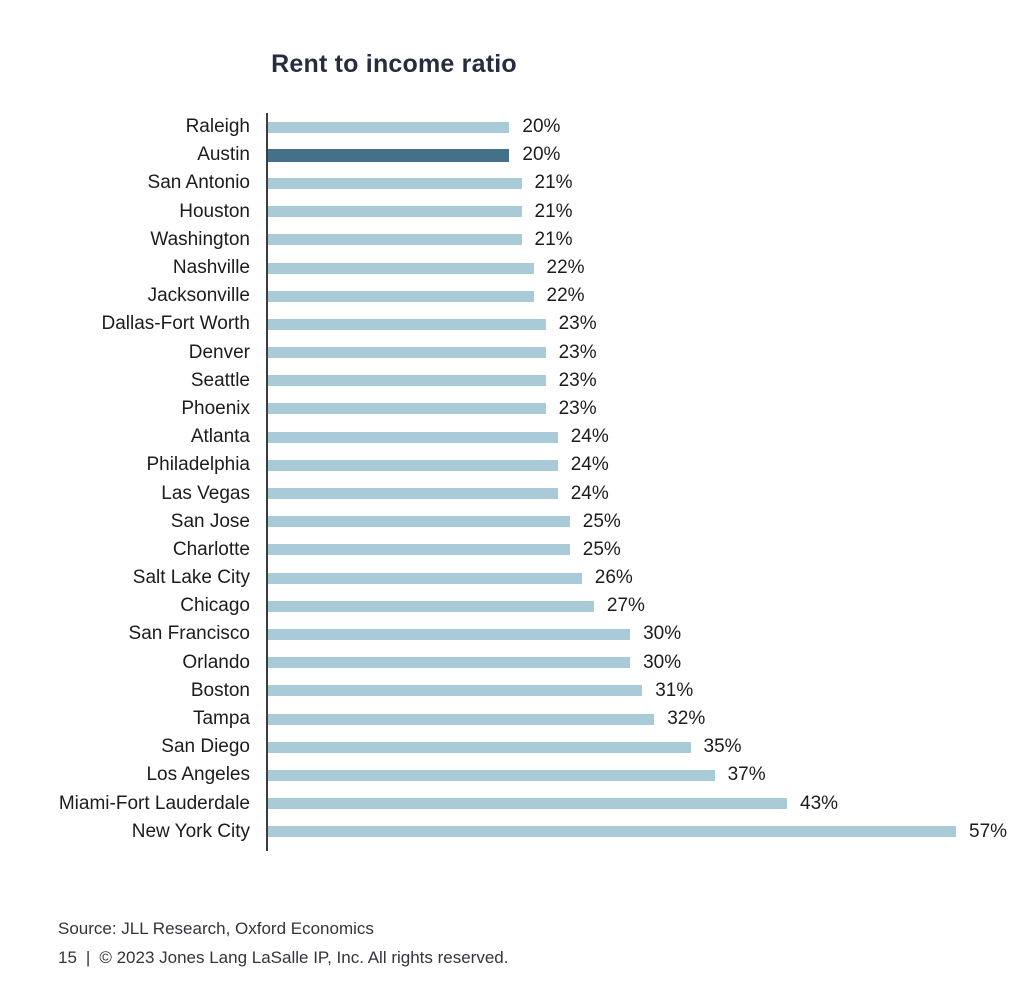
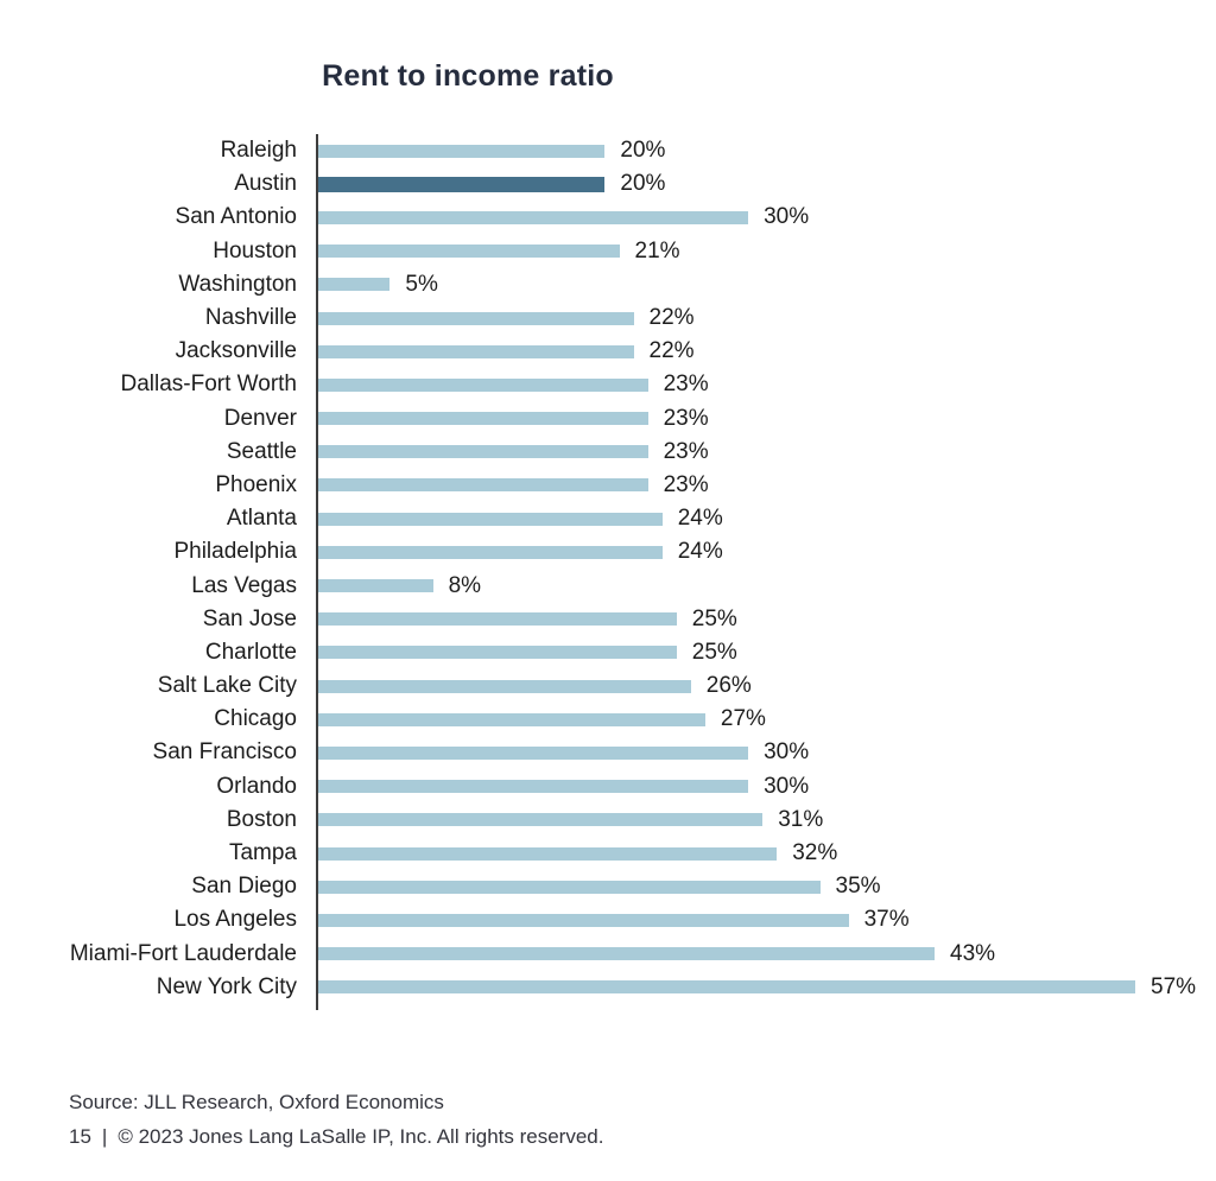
San Antonio: 21% -> 30%
Washington: 21% -> 5%
Las Vegas: 24% -> 8%
